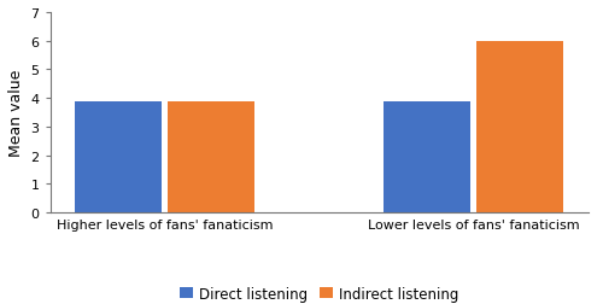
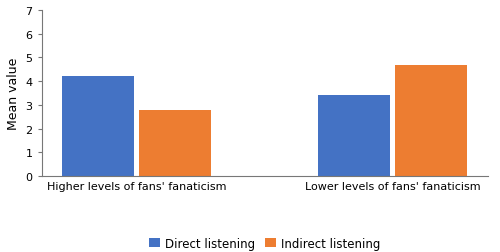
Direct listening/Higher levels of fans' fanaticism: 3.9 -> 4.2
Indirect listening/Higher levels of fans' fanaticism: 3.9 -> 2.8
Direct listening/Lower levels of fans' fanaticism: 3.9 -> 3.4
Indirect listening/Lower levels of fans' fanaticism: 6.0 -> 4.7
